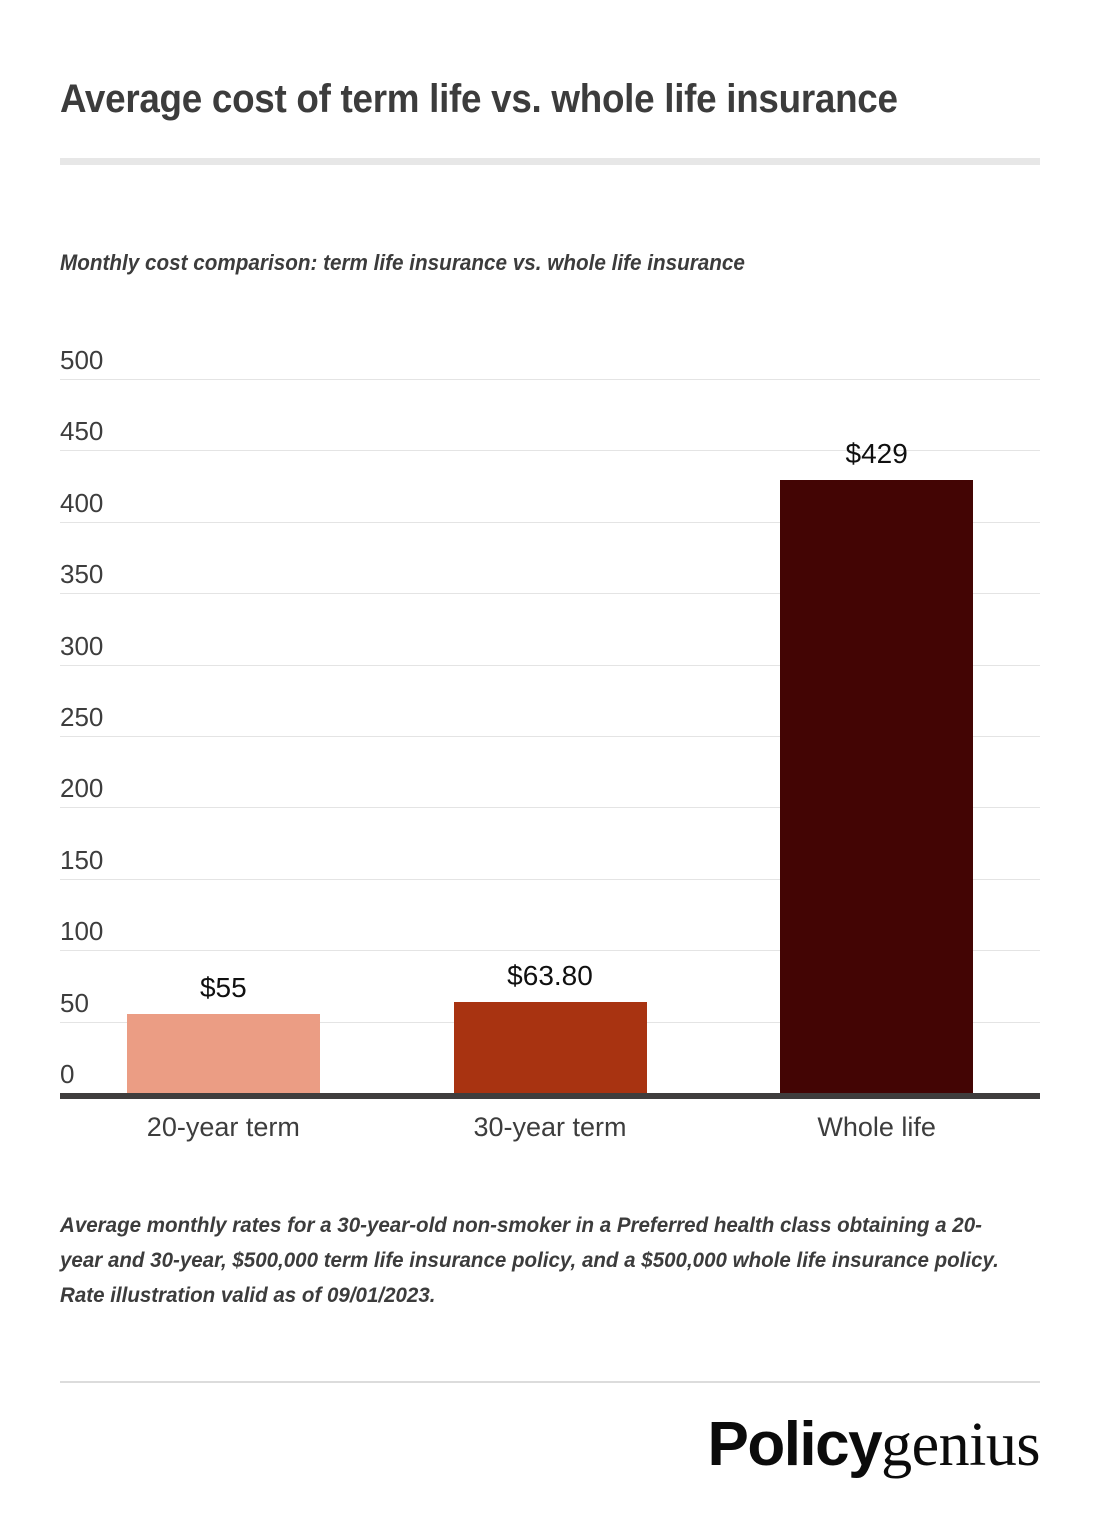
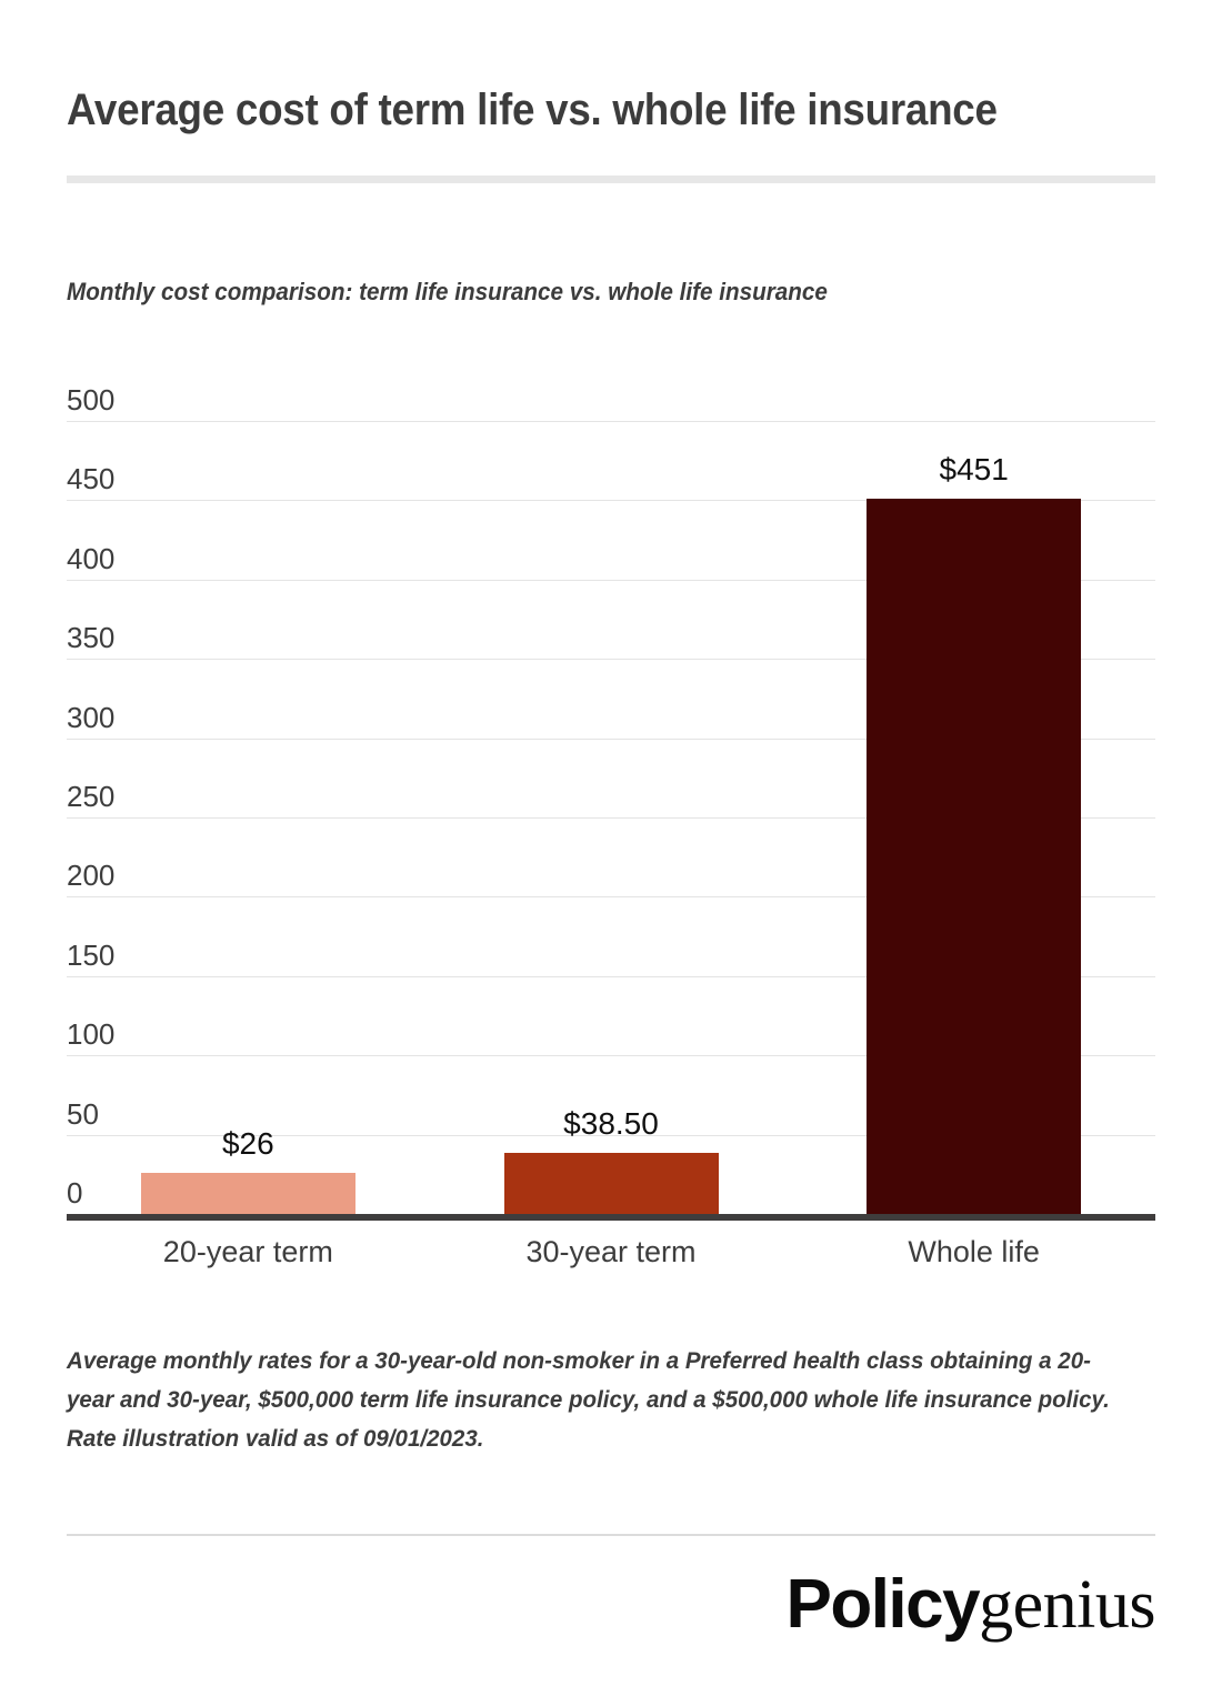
20-year term: $55 -> $26
30-year term: $63.80 -> $38.50
Whole life: $429 -> $451
